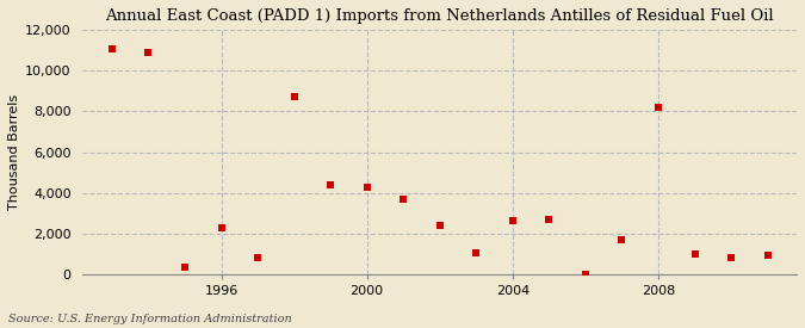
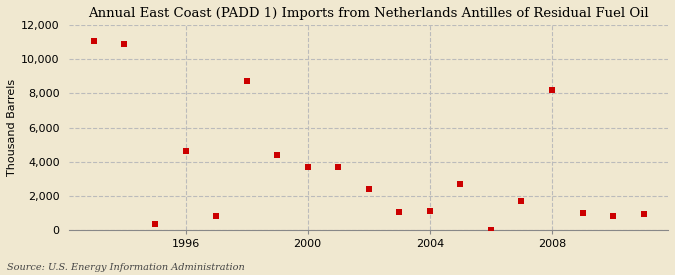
1996: 2,300 -> 4,600
2000: 4,200 -> 3,700
2004: 2,600 -> 1,100
